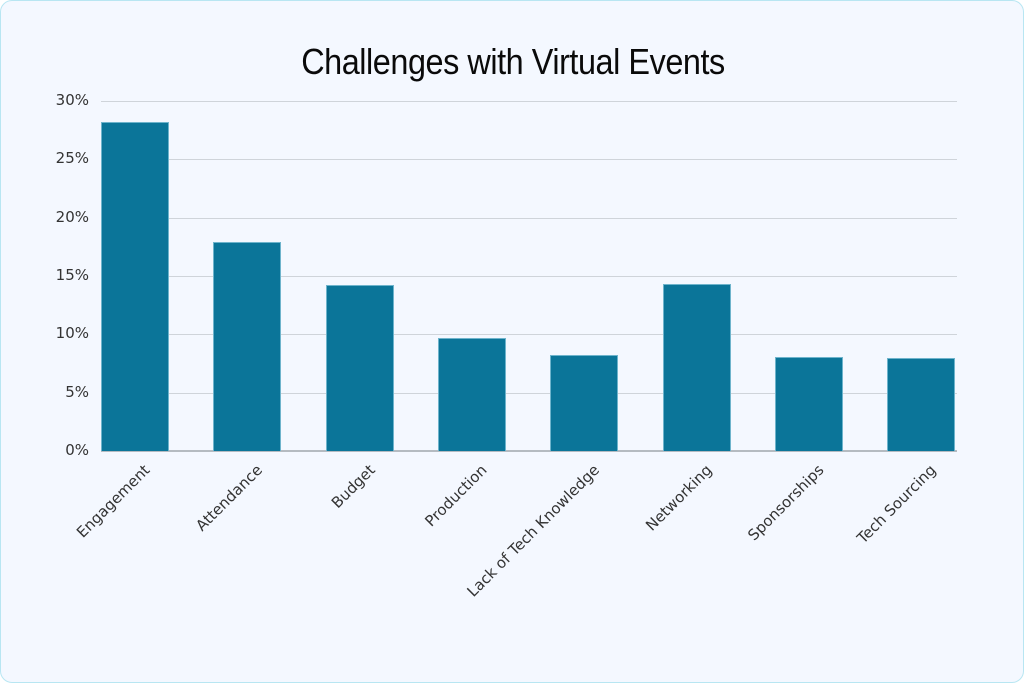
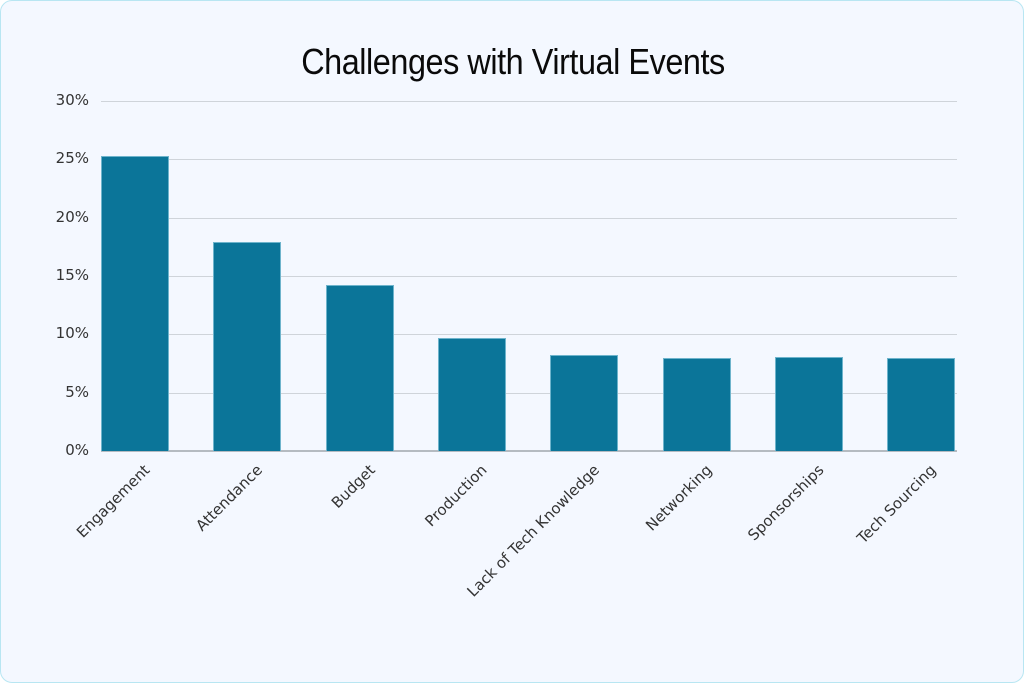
Engagement: 28.2% -> 25.3%
Networking: 14.3% -> 8.0%
